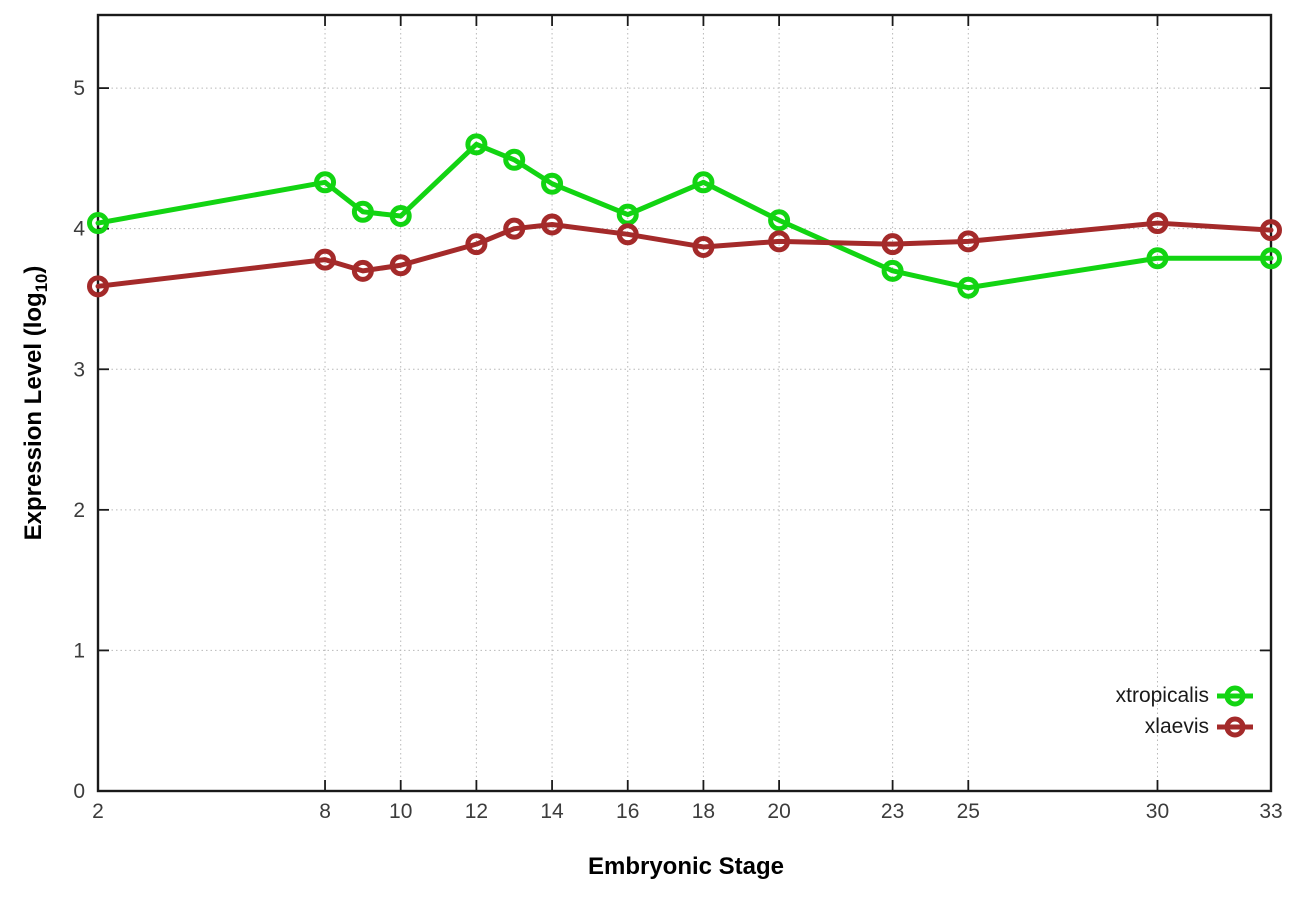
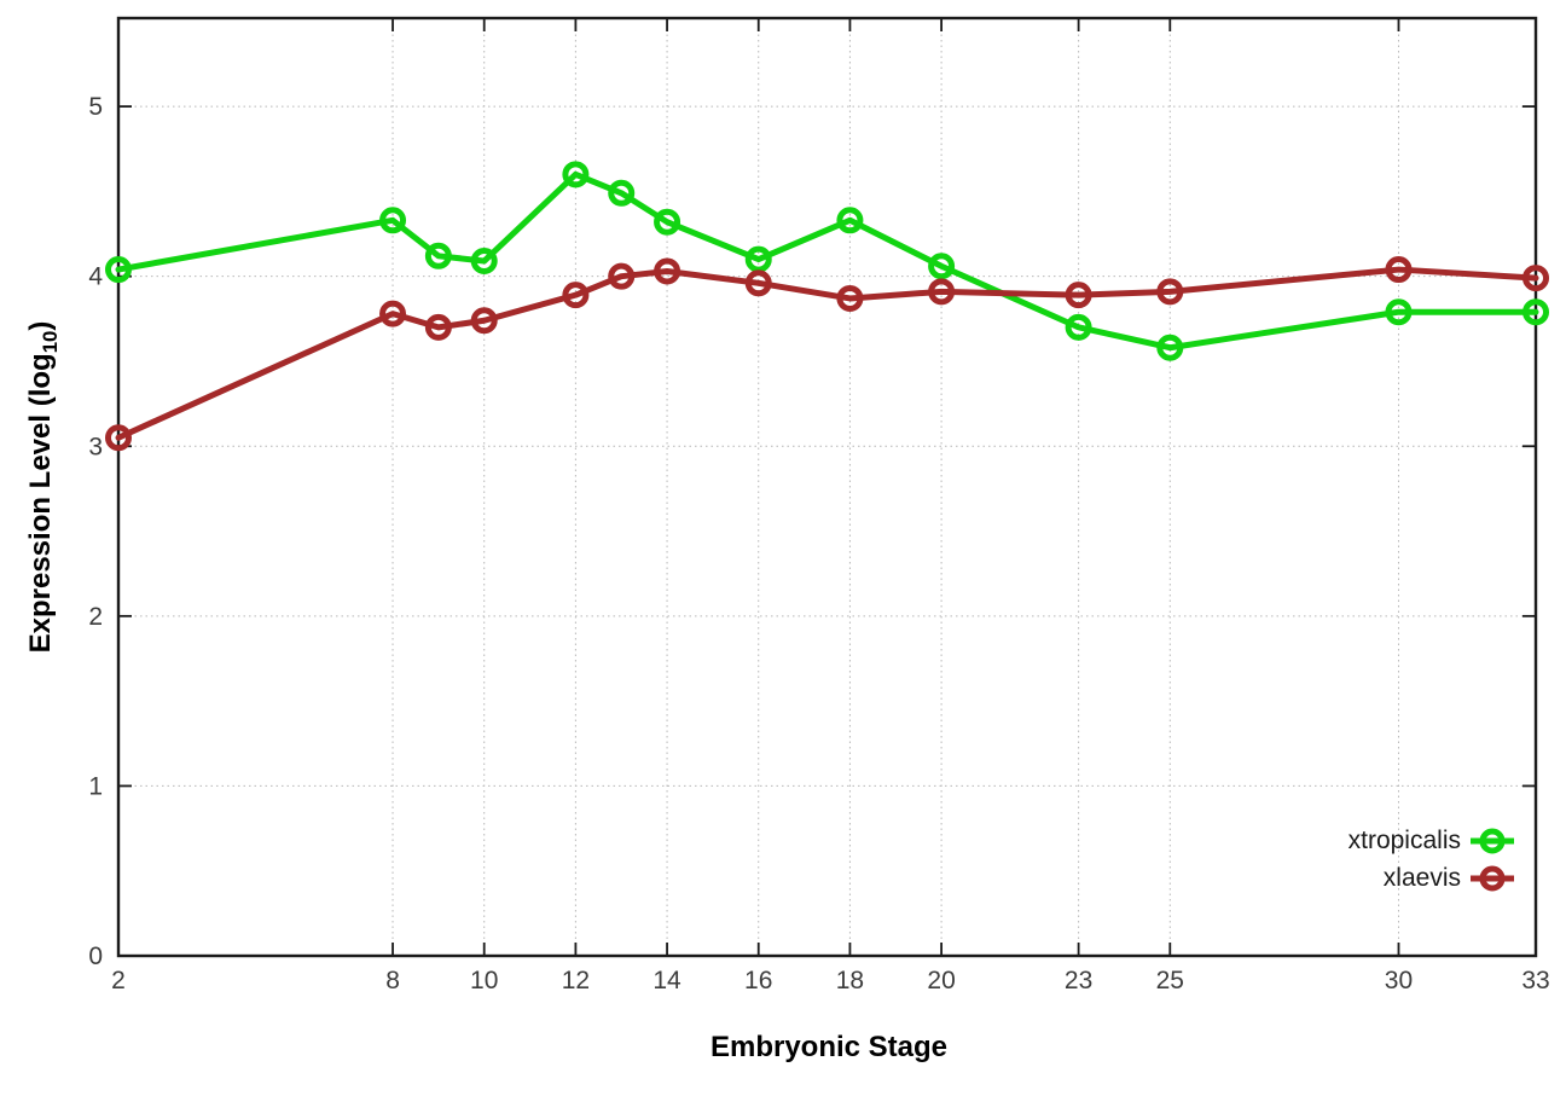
xlaevis/2: 3.59 -> 3.05
